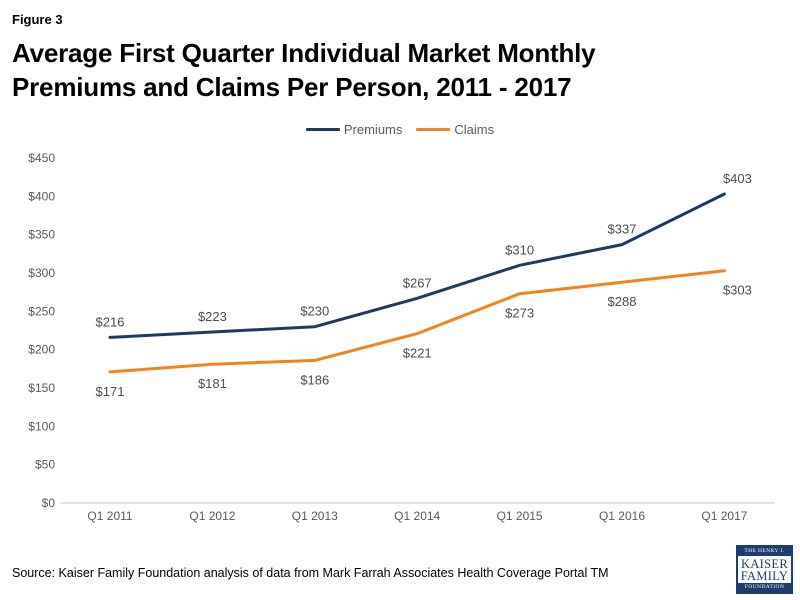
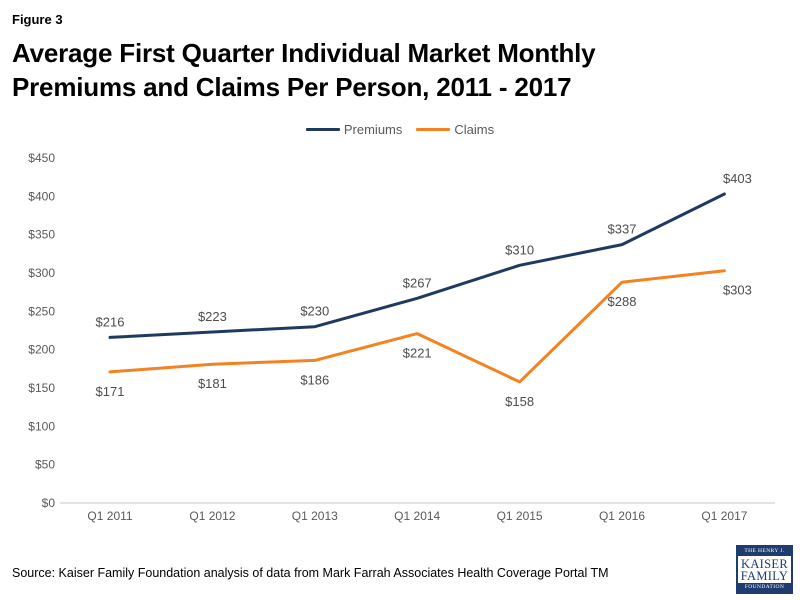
Claims/Q1 2015: $273 -> $158
